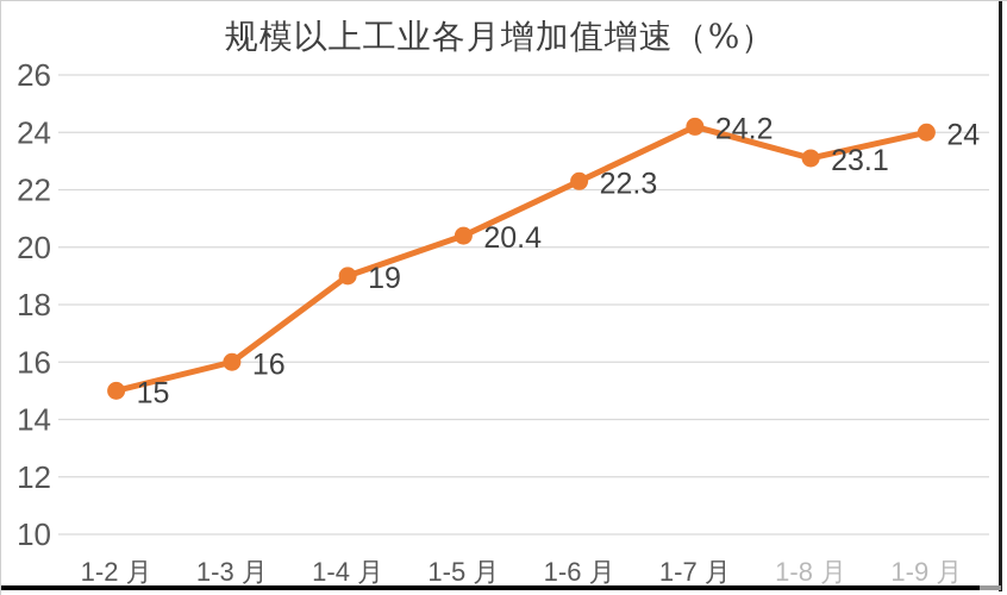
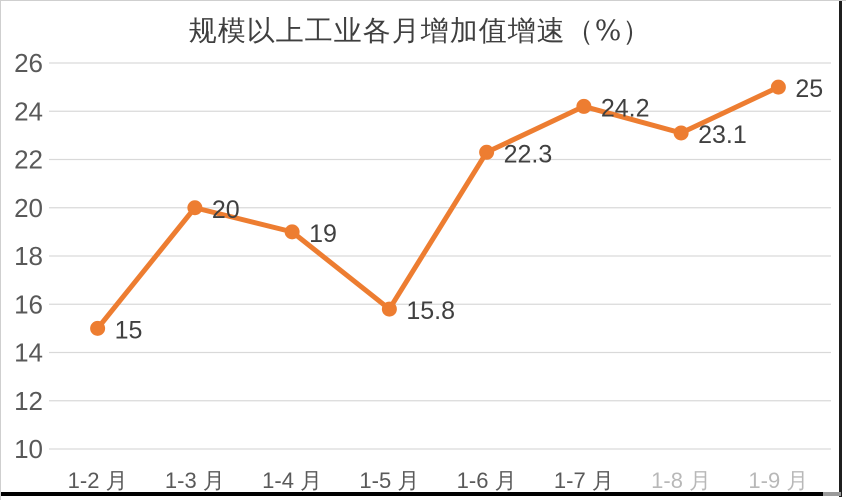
1-3 月: 16 -> 20
1-5 月: 20.4 -> 15.8
1-9 月: 24 -> 25
